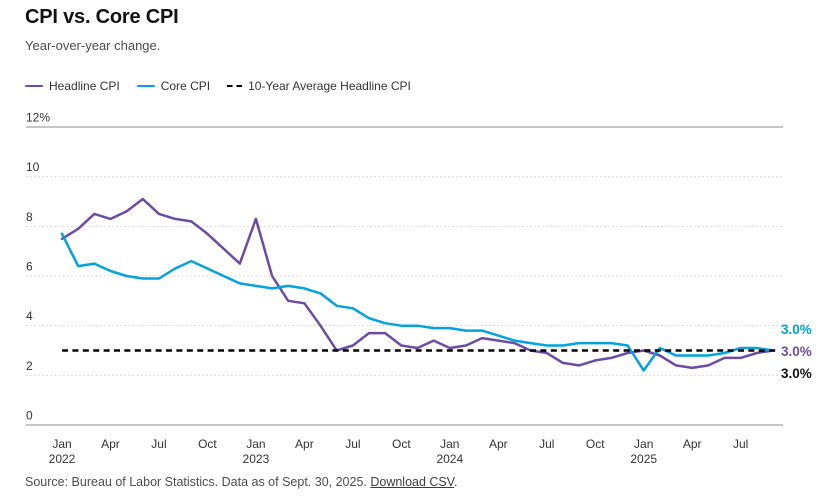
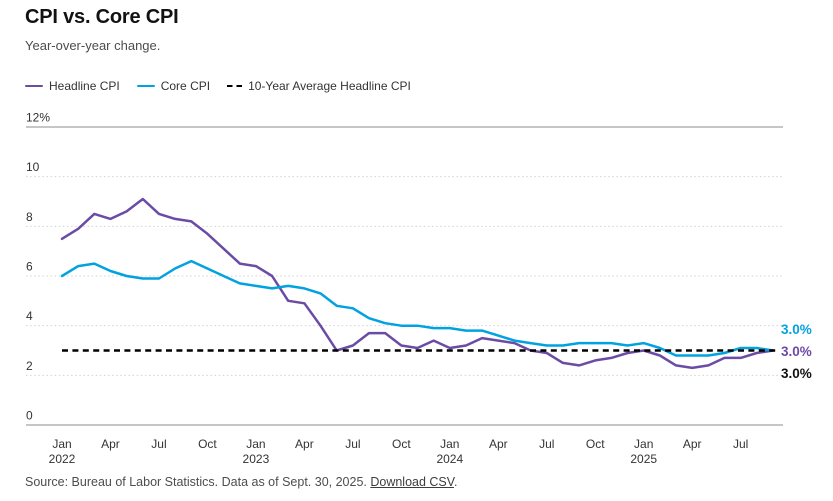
Core CPI/Jan 2022: 7.7% -> 6.0%
Headline CPI/Jan 2023: 8.3% -> 6.4%
Core CPI/Jan 2025: 2.2% -> 3.3%
